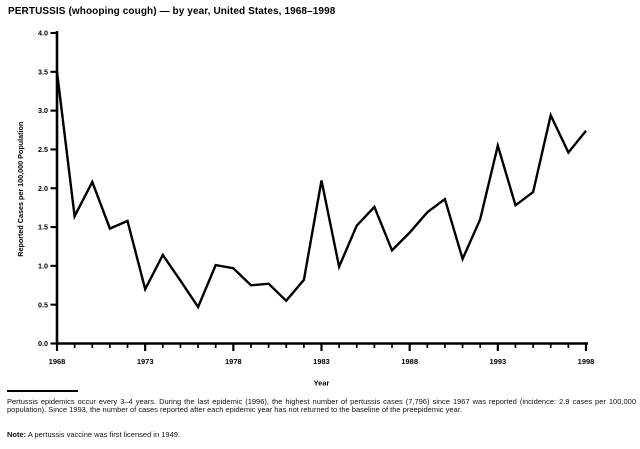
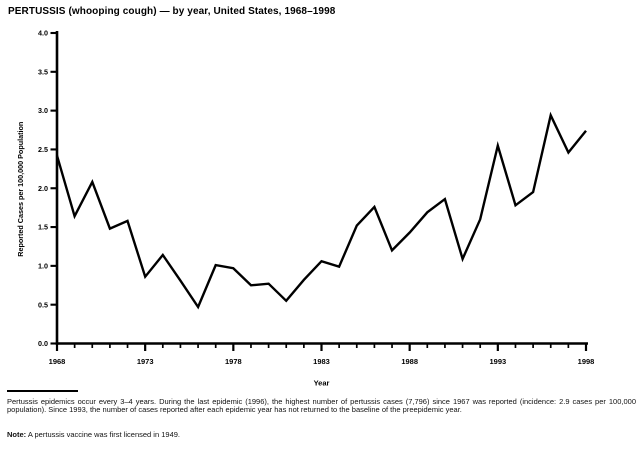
1968: 3.5 -> 2.4
1973: 0.7 -> 0.9
1983: 2.1 -> 1.1
